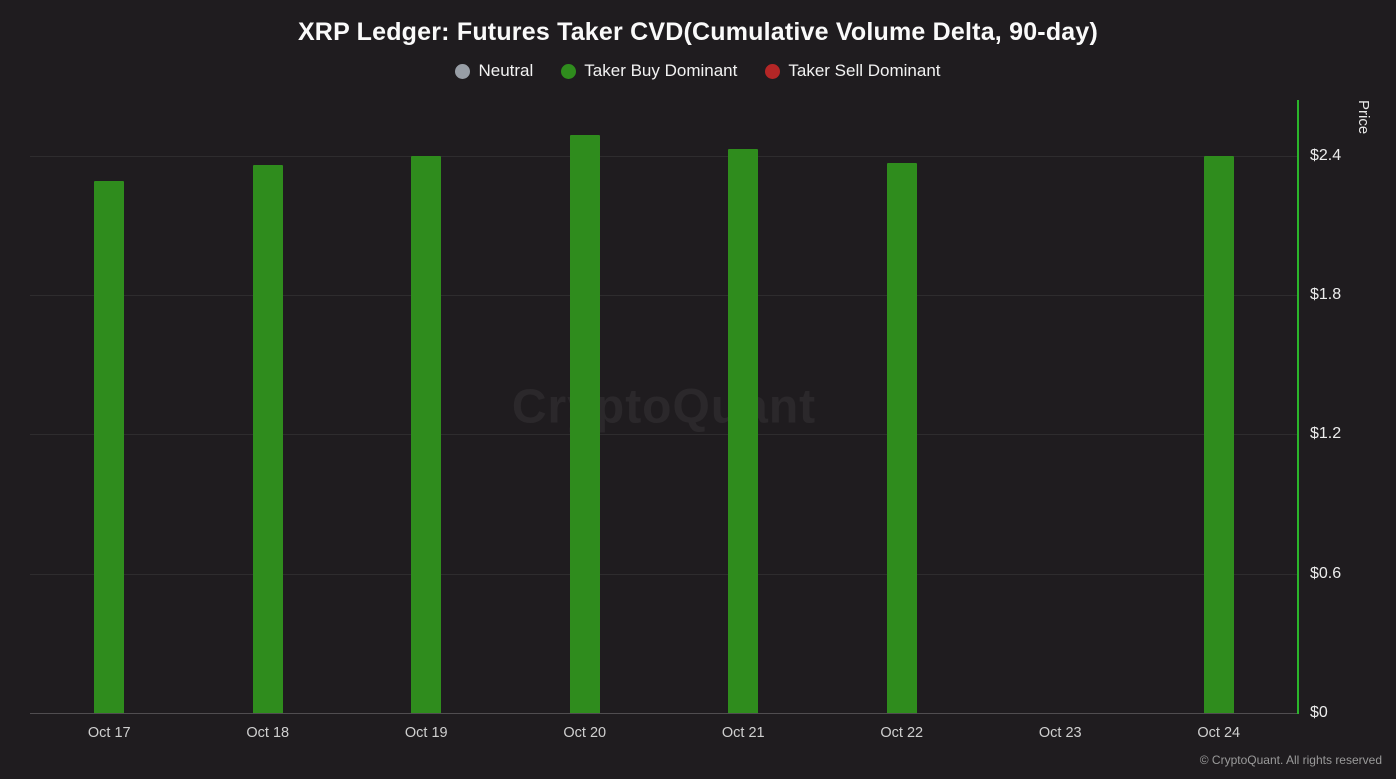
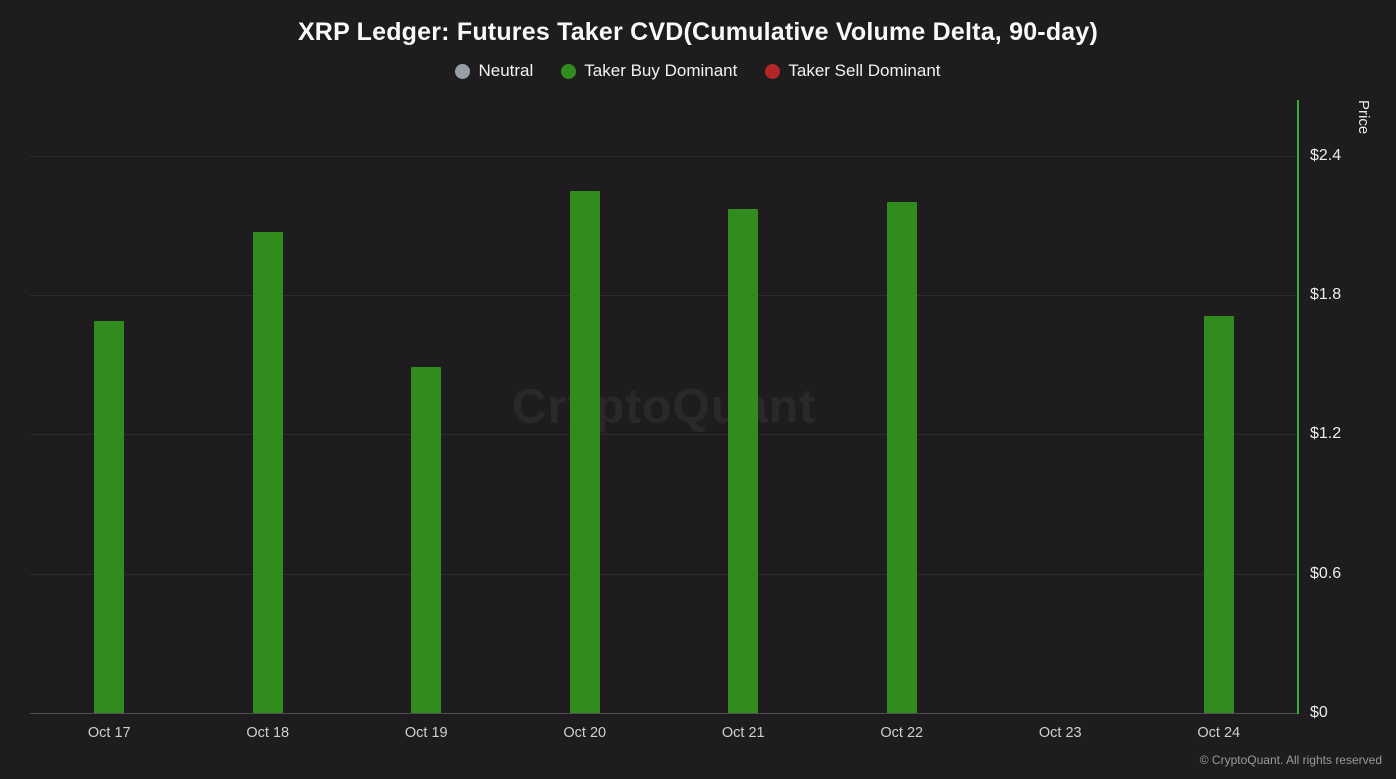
Oct 17: $2.29 -> $1.69
Oct 18: $2.36 -> $2.07
Oct 19: $2.40 -> $1.49
Oct 20: $2.49 -> $2.25
Oct 21: $2.43 -> $2.17
Oct 22: $2.37 -> $2.20
Oct 24: $2.40 -> $1.71
